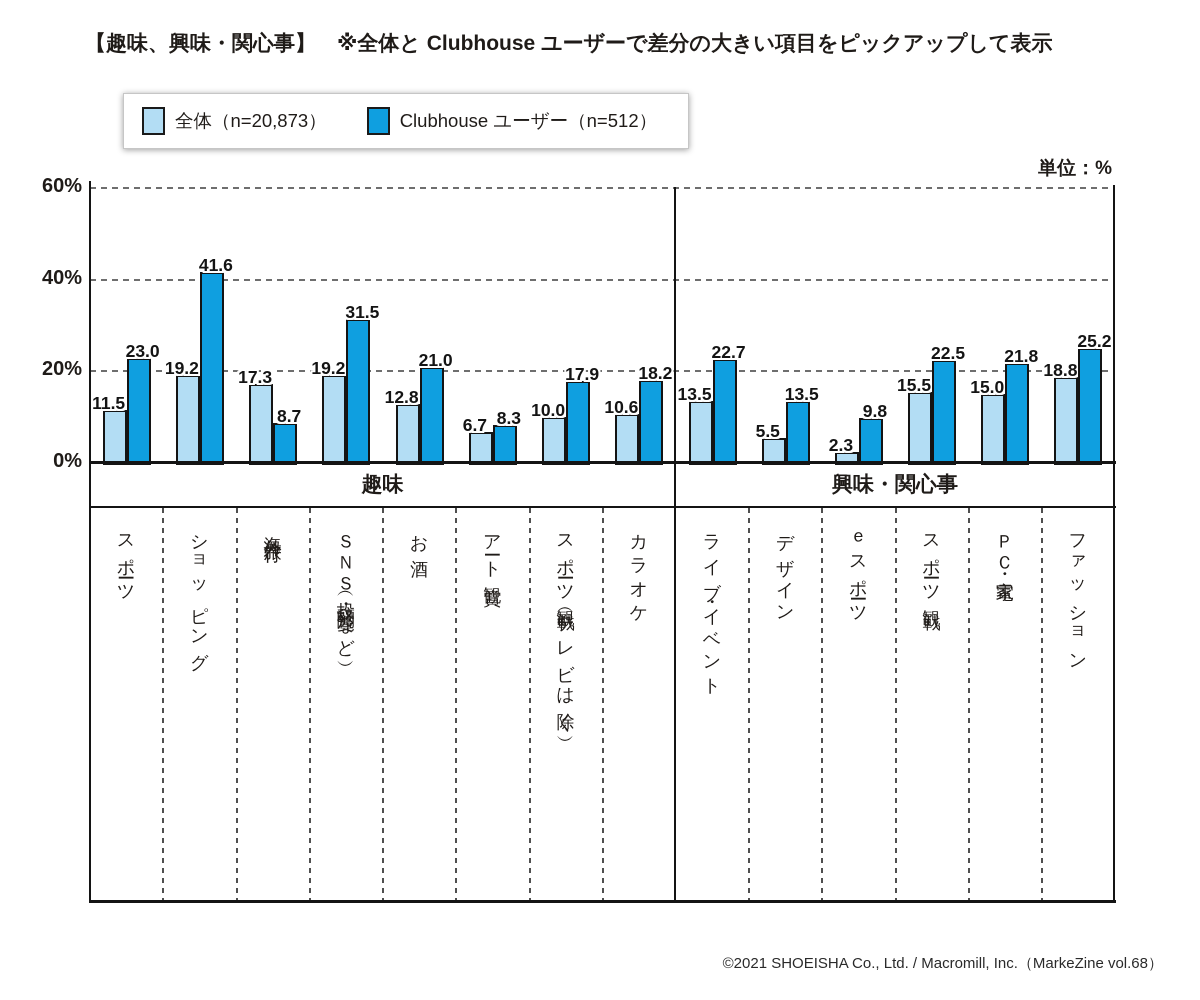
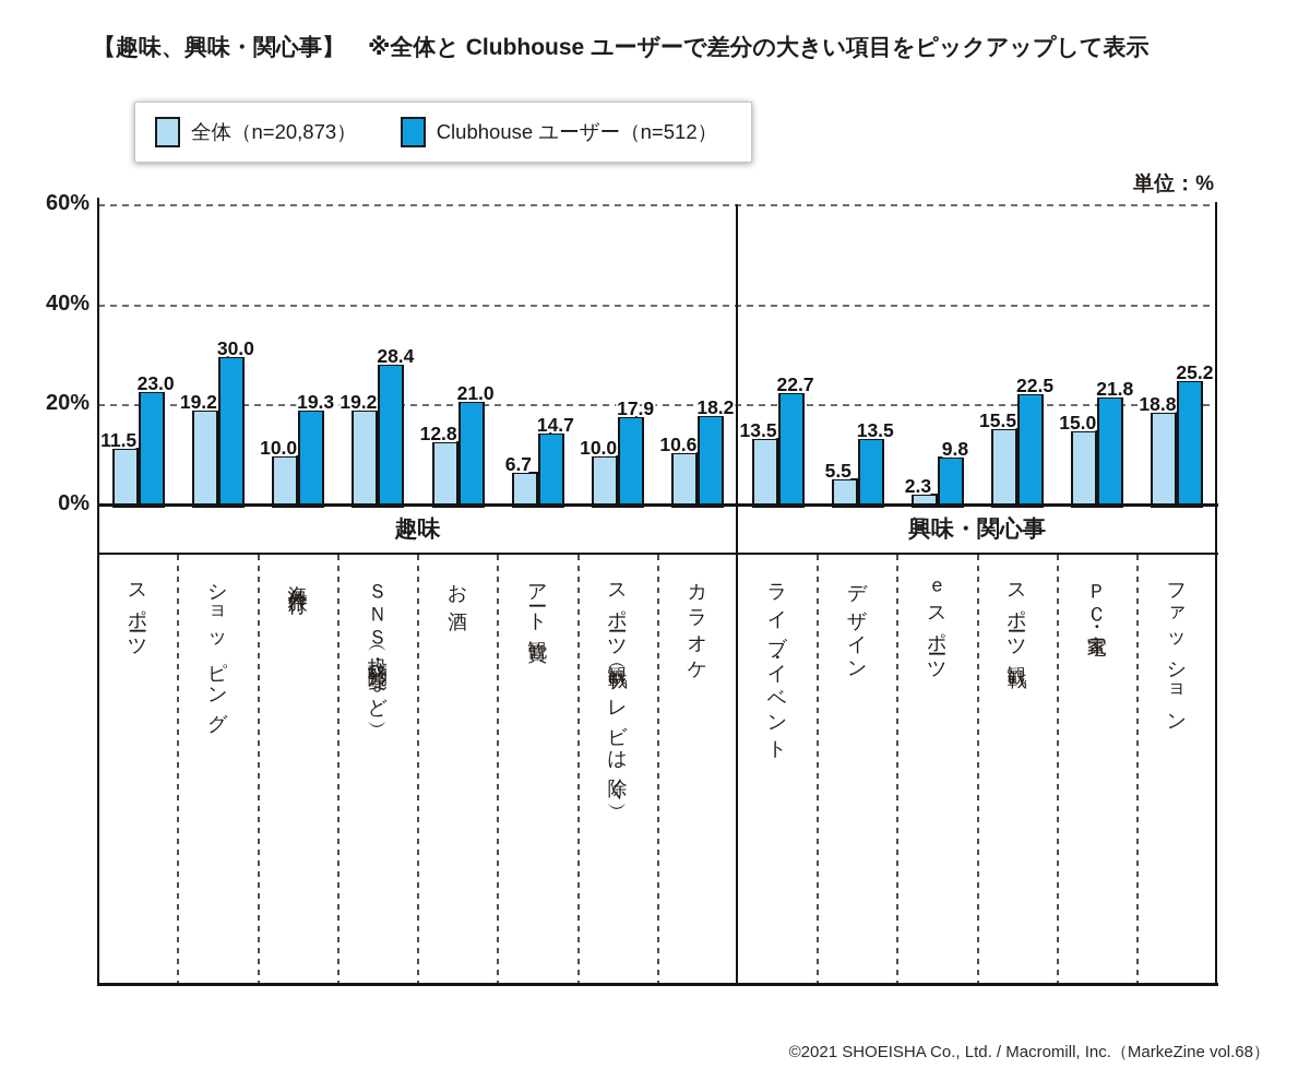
Clubhouse ユーザー（n=512）/ショッピング: 41.6 -> 30.0
全体（n=20,873）/海外旅行: 17.3 -> 10.0
Clubhouse ユーザー（n=512）/海外旅行: 8.7 -> 19.3
Clubhouse ユーザー（n=512）/ＳＮＳ（投稿・閲覧など）: 31.5 -> 28.4
Clubhouse ユーザー（n=512）/アート観賞: 8.3 -> 14.7
